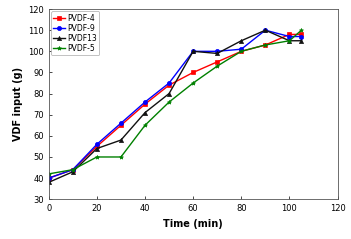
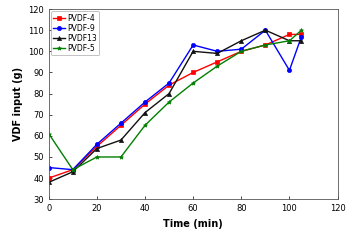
PVDF-9/0: 40 -> 45
PVDF-5/0: 42 -> 61
PVDF-9/60: 100 -> 103
PVDF-9/100: 107 -> 91
